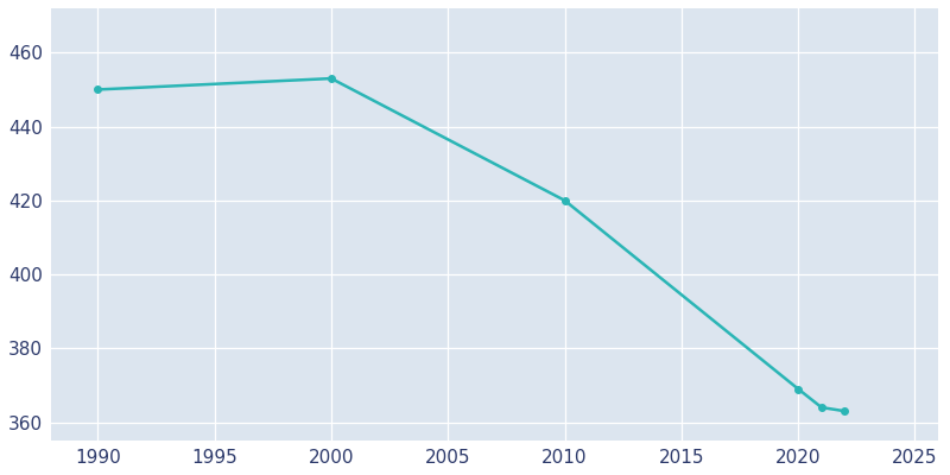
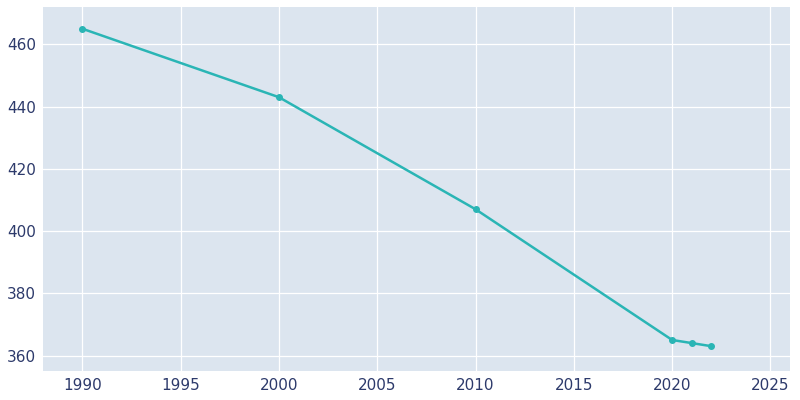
1990: 450 -> 465
2000: 453 -> 443
2010: 420 -> 407
2020: 369 -> 365
